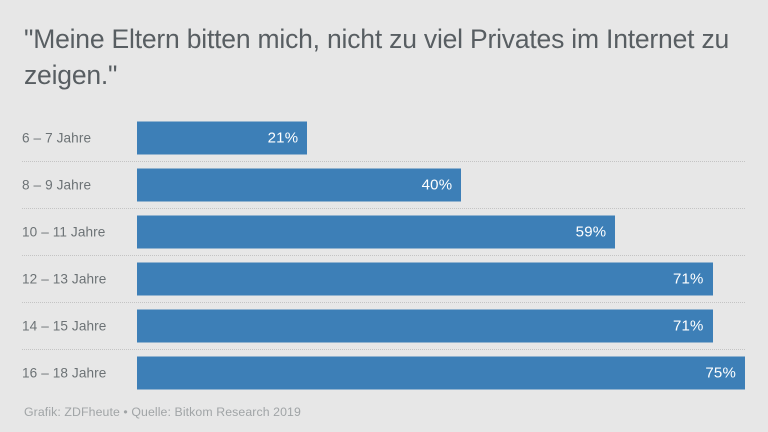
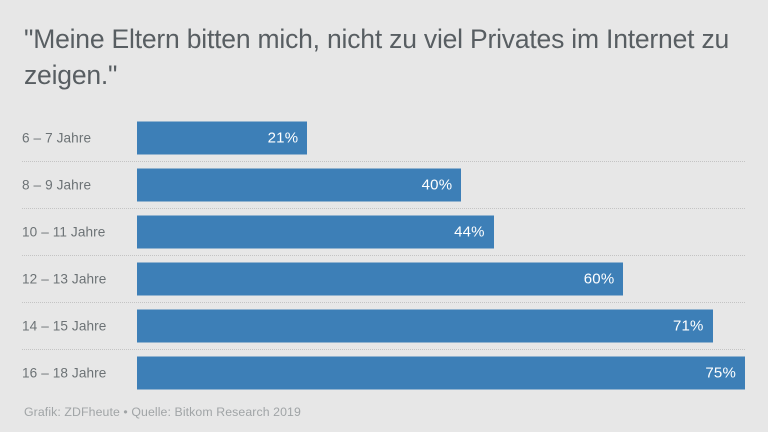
10 – 11 Jahre: 59% -> 44%
12 – 13 Jahre: 71% -> 60%
